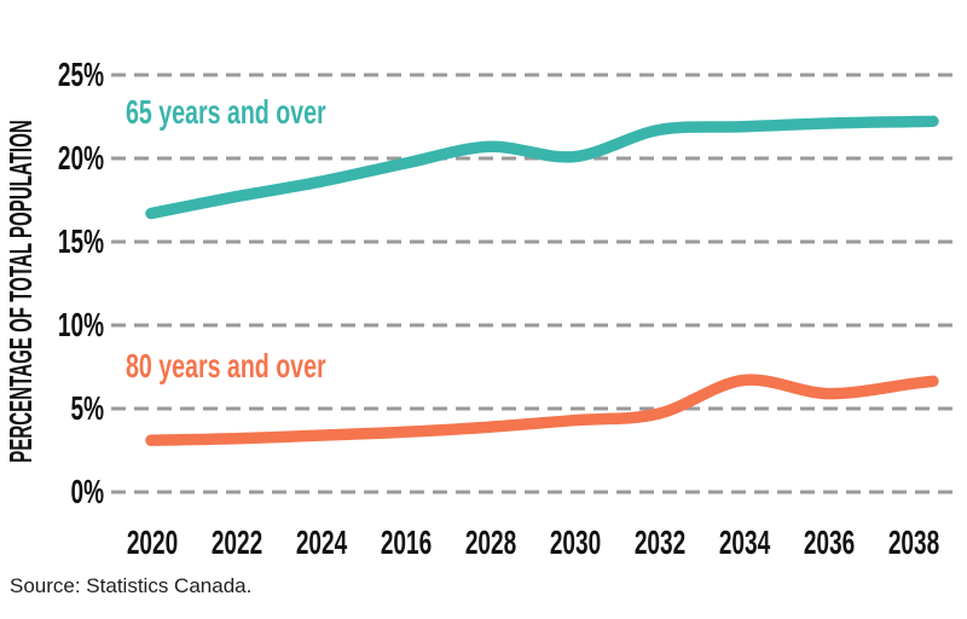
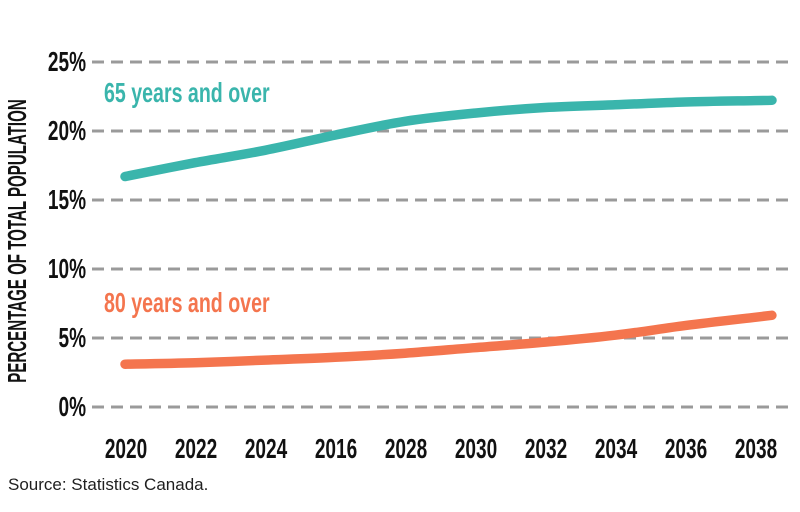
65 years and over/2030: 20.1% -> 21.3%
80 years and over/2034: 6.7% -> 5.2%
